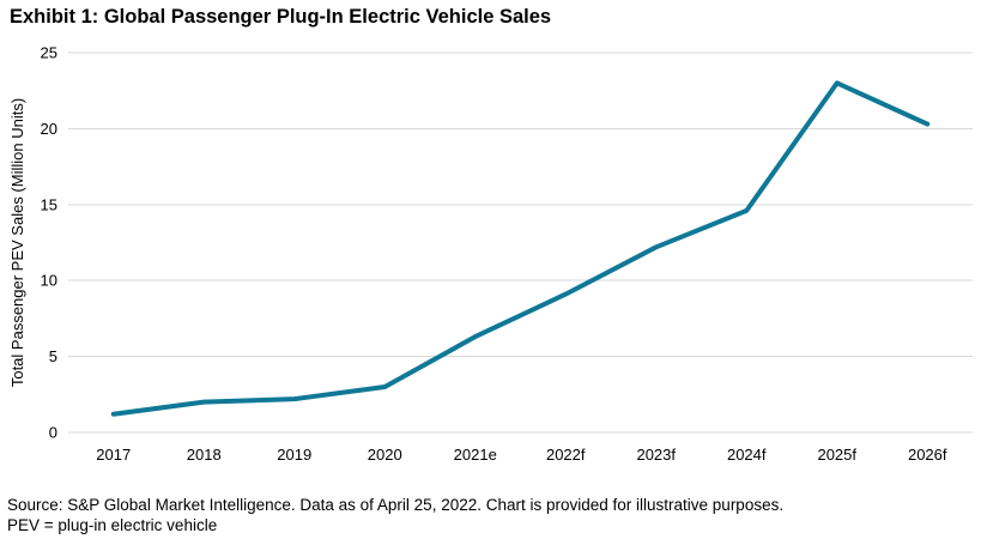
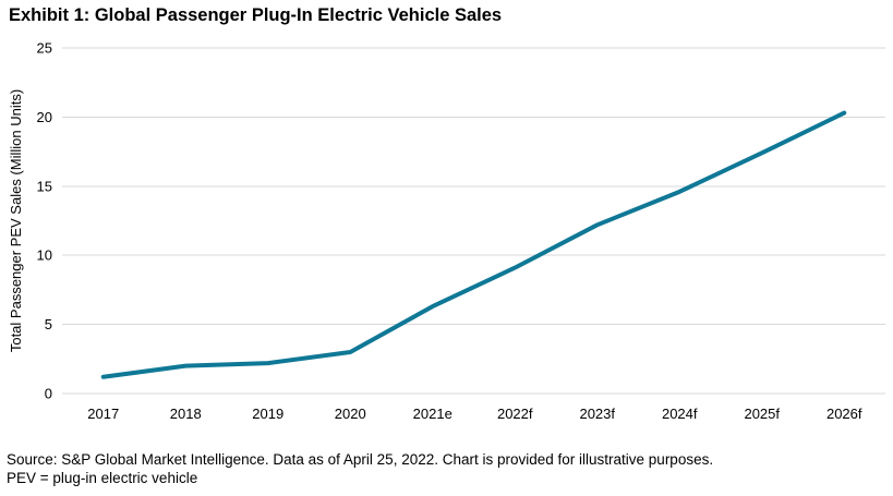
2025f: 23.0 -> 17.4
